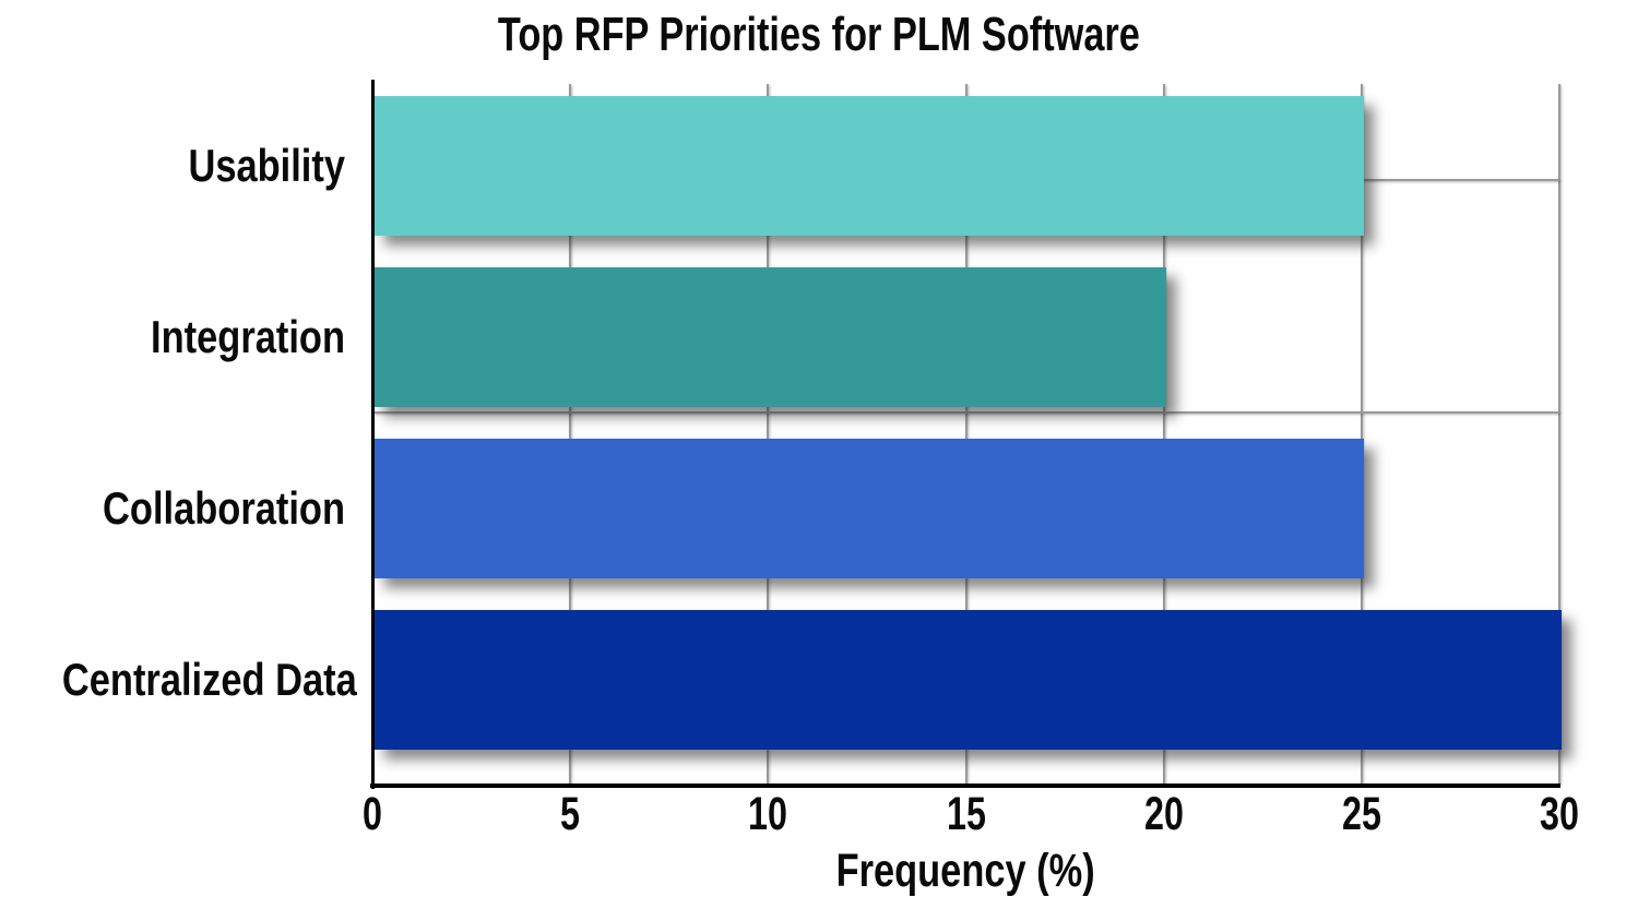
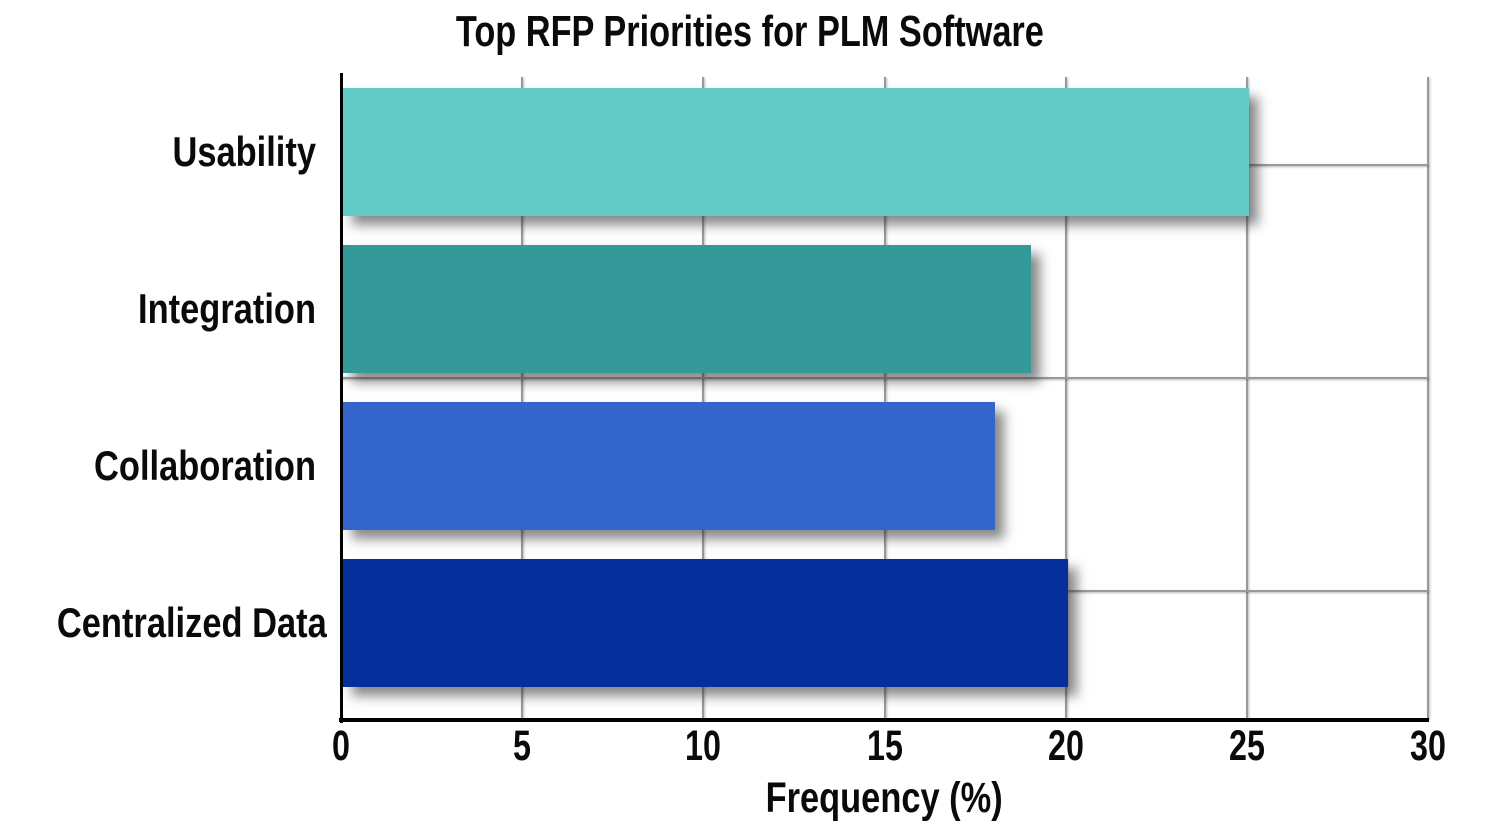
Integration: 20 -> 19
Collaboration: 25 -> 18
Centralized Data: 30 -> 20
